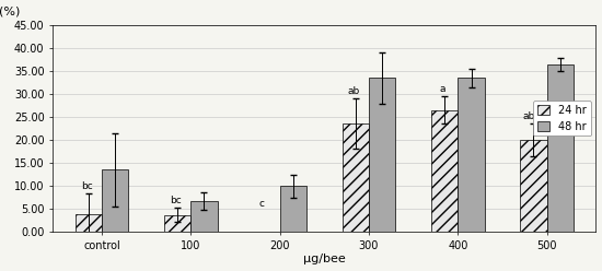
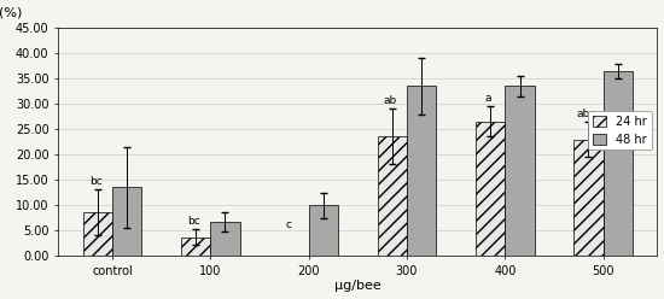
24 hr/control: 3.8 -> 8.5
24 hr/500: 20.0 -> 23.0
